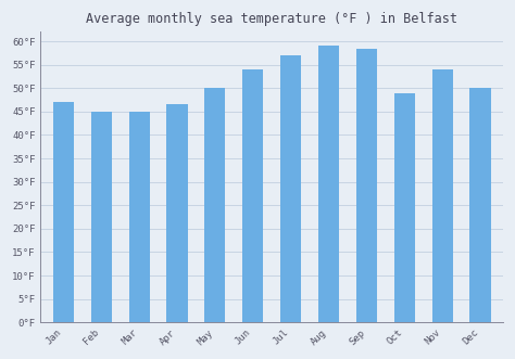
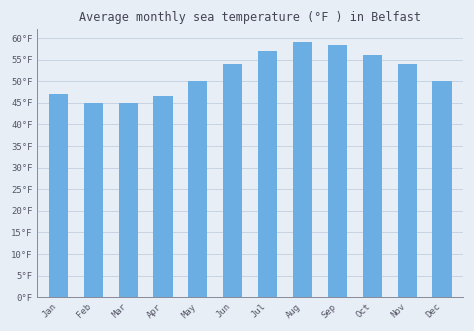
Oct: 49.0°F -> 56.0°F
